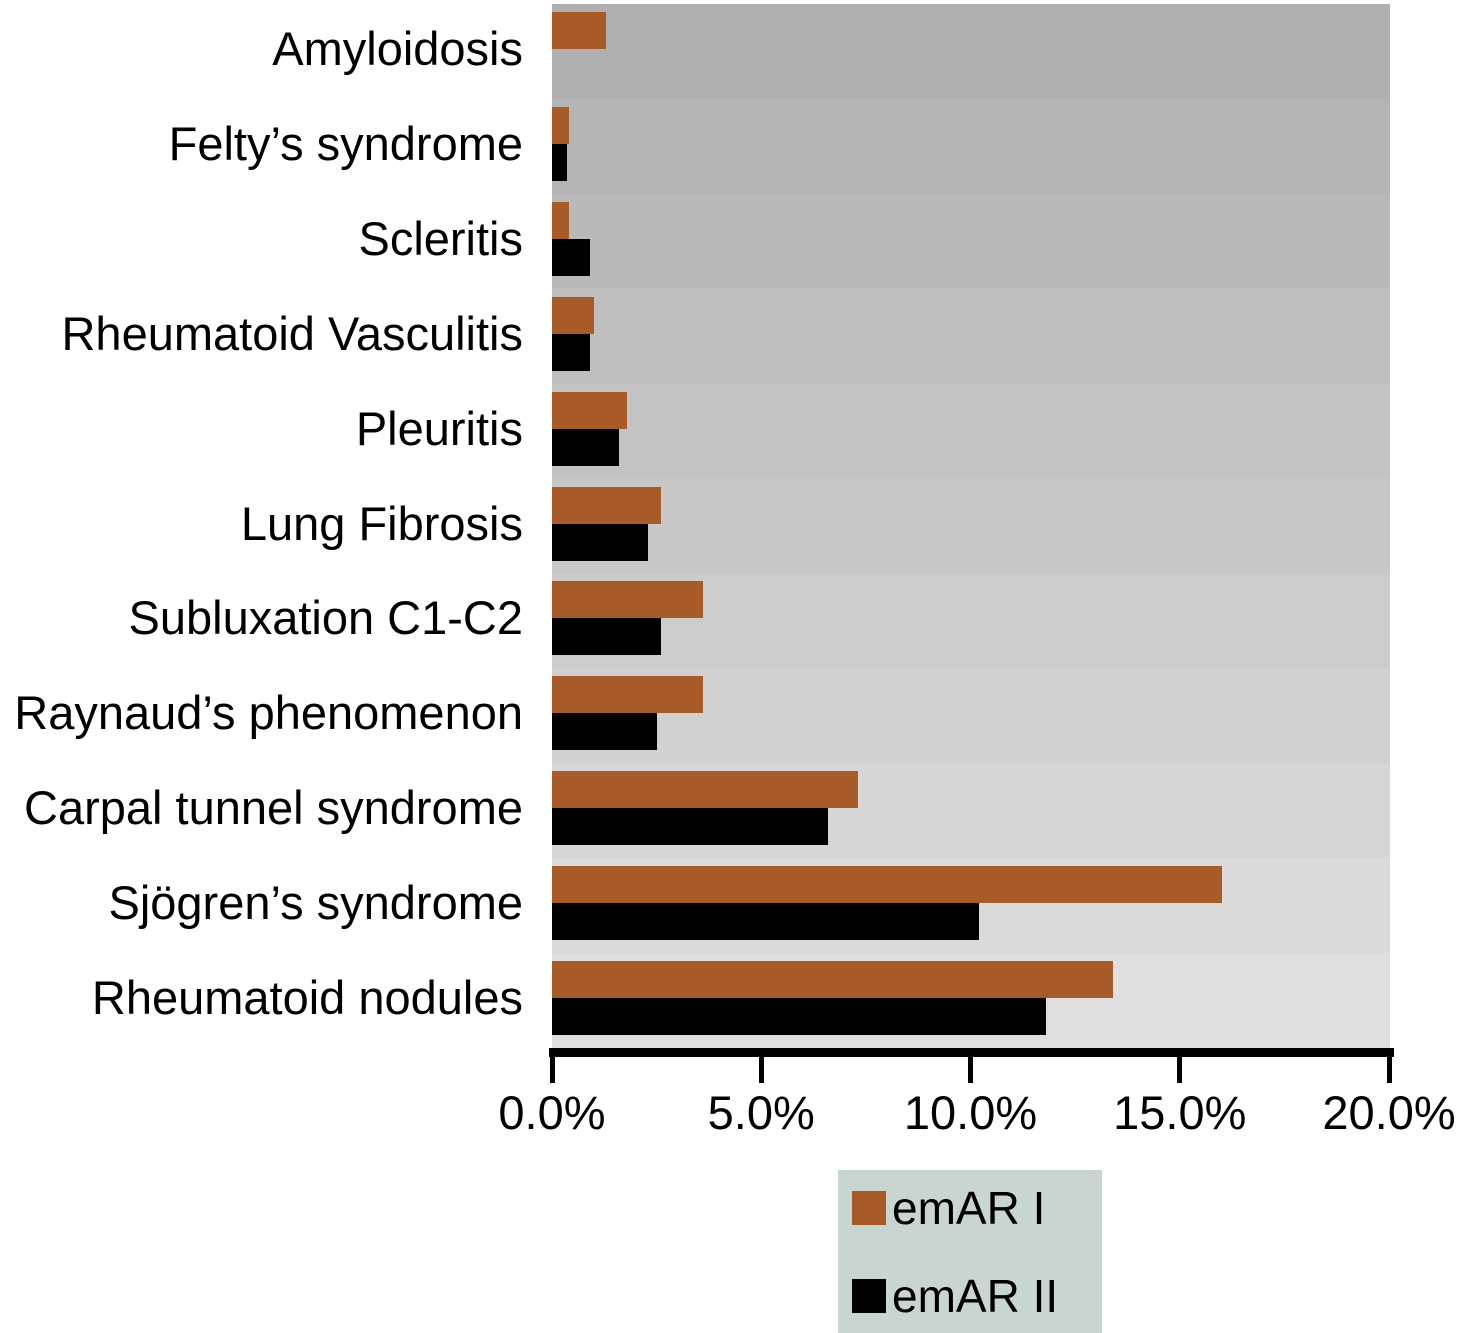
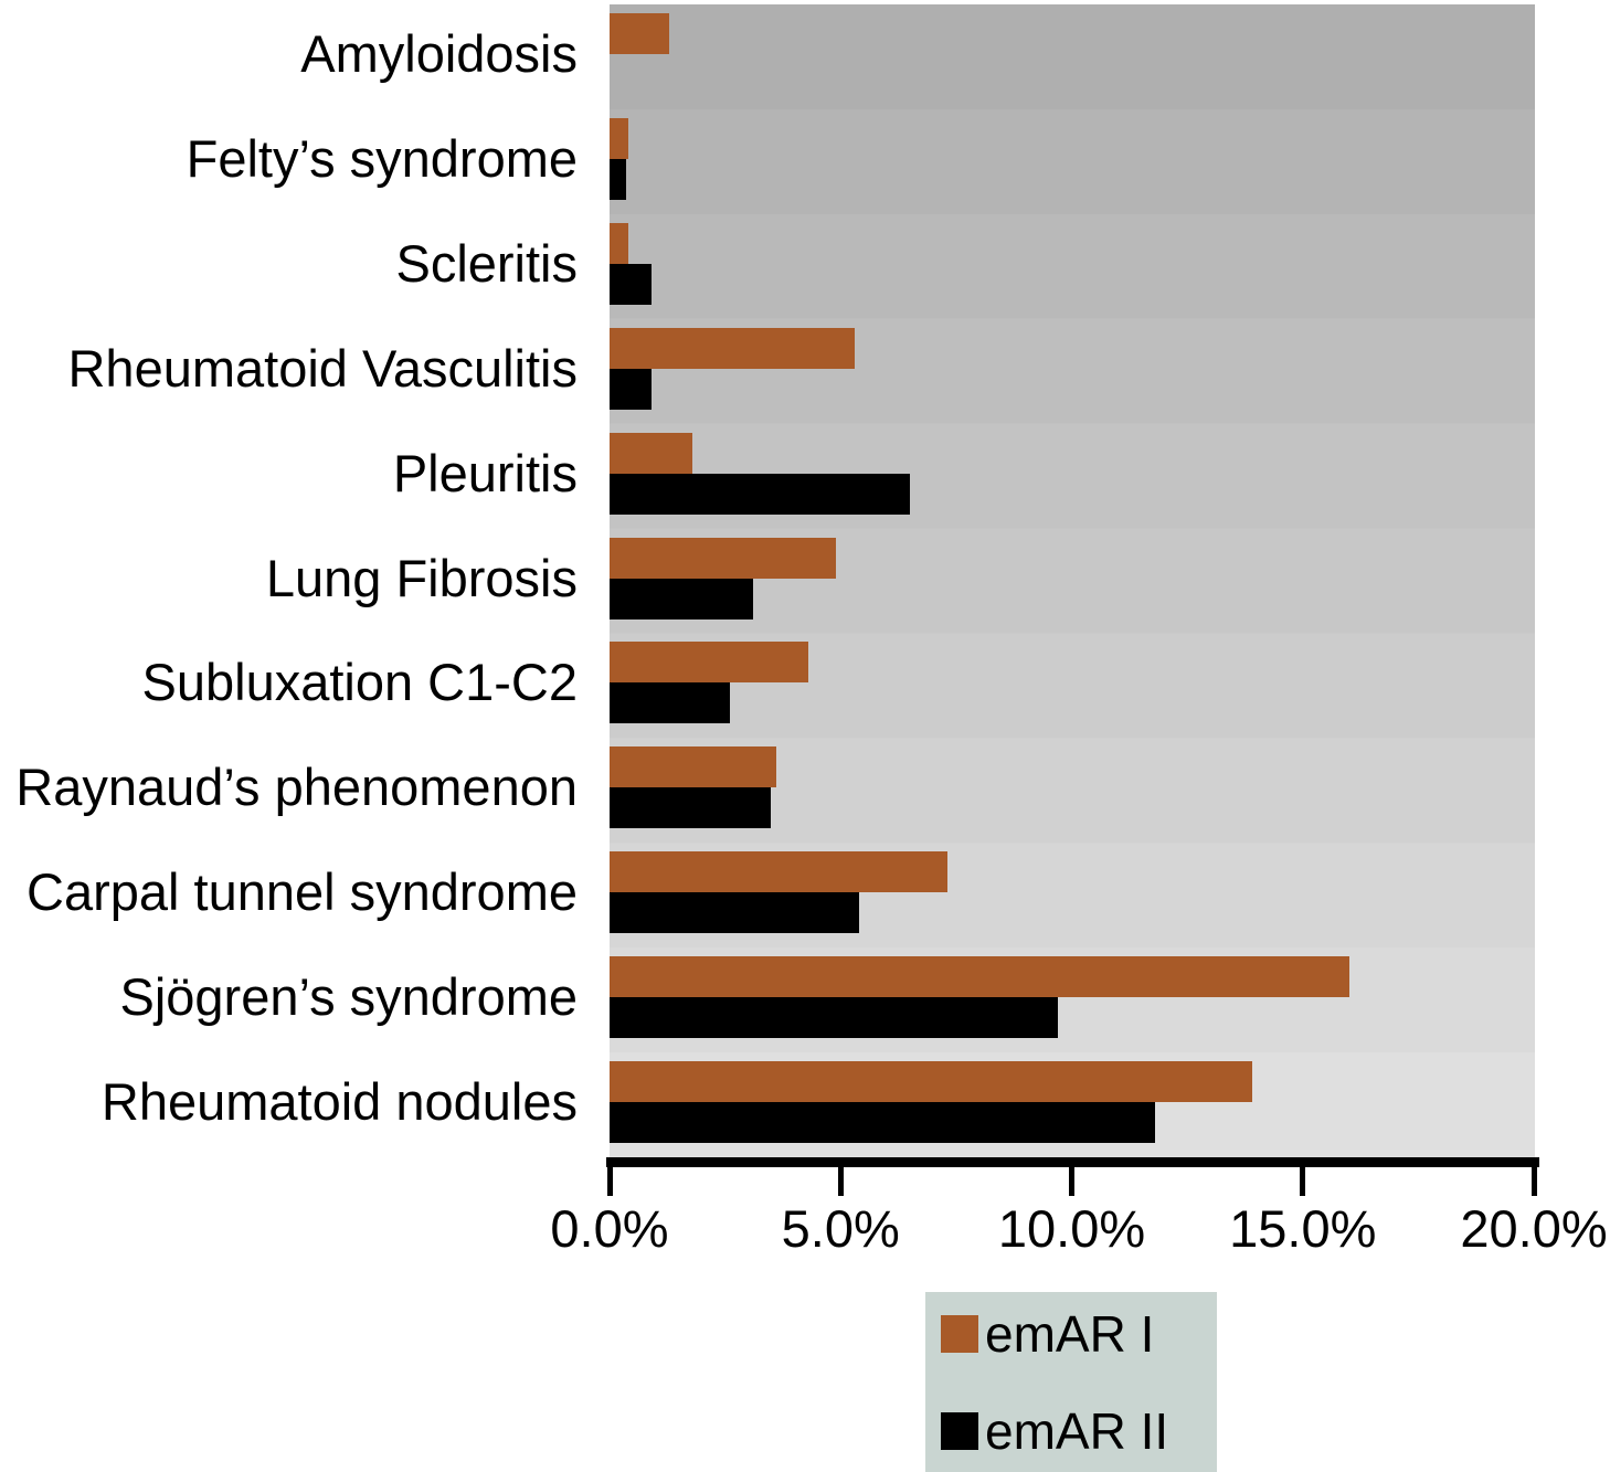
emAR I/Rheumatoid Vasculitis: 1.0% -> 5.3%
emAR II/Pleuritis: 1.6% -> 6.5%
emAR I/Lung Fibrosis: 2.6% -> 4.9%
emAR II/Lung Fibrosis: 2.3% -> 3.1%
emAR I/Subluxation C1-C2: 3.6% -> 4.3%
emAR II/Raynaud’s phenomenon: 2.5% -> 3.5%
emAR II/Carpal tunnel syndrome: 6.6% -> 5.4%
emAR II/Sjögren’s syndrome: 10.2% -> 9.7%
emAR I/Rheumatoid nodules: 13.4% -> 13.9%
